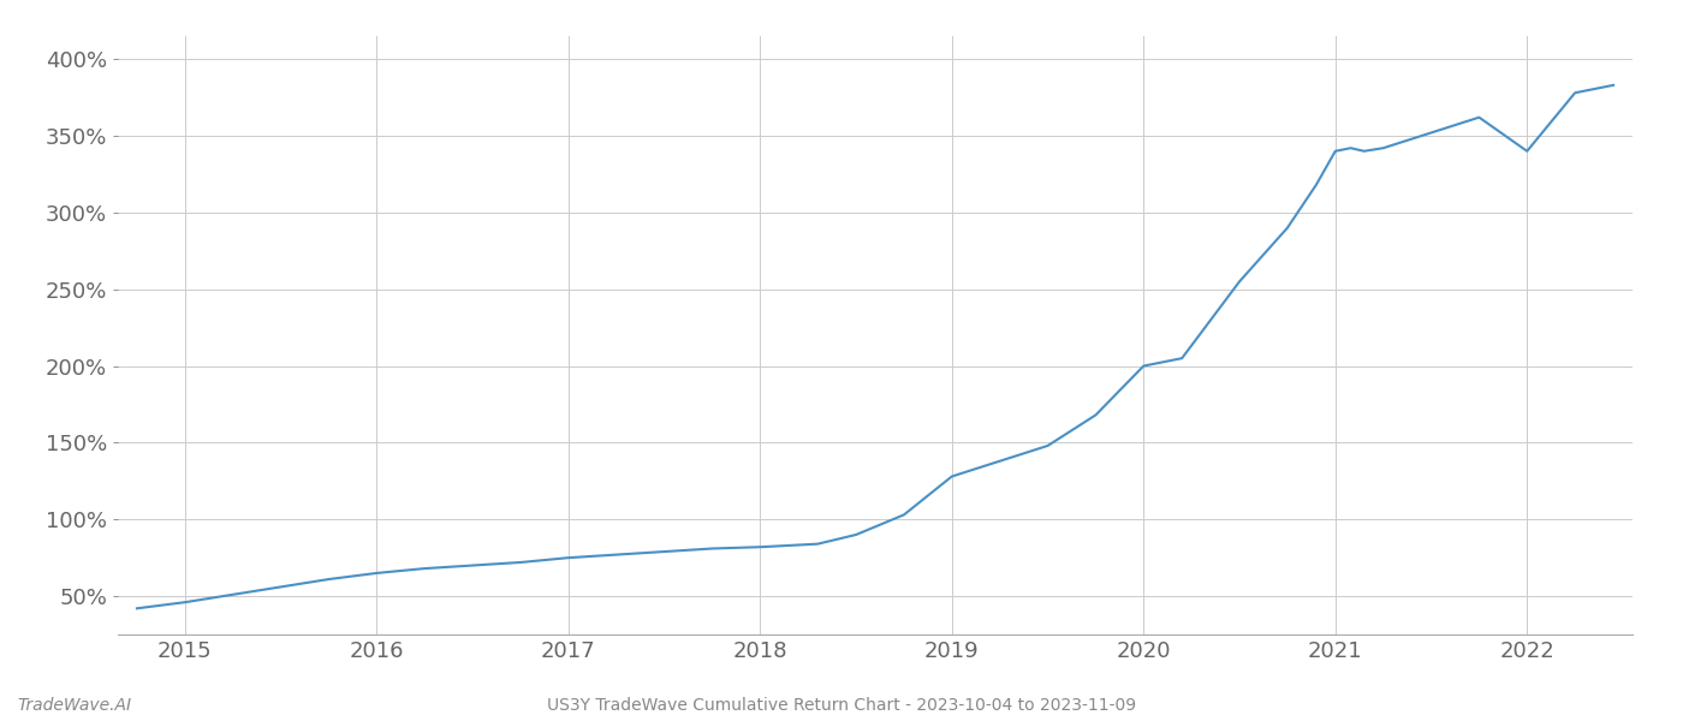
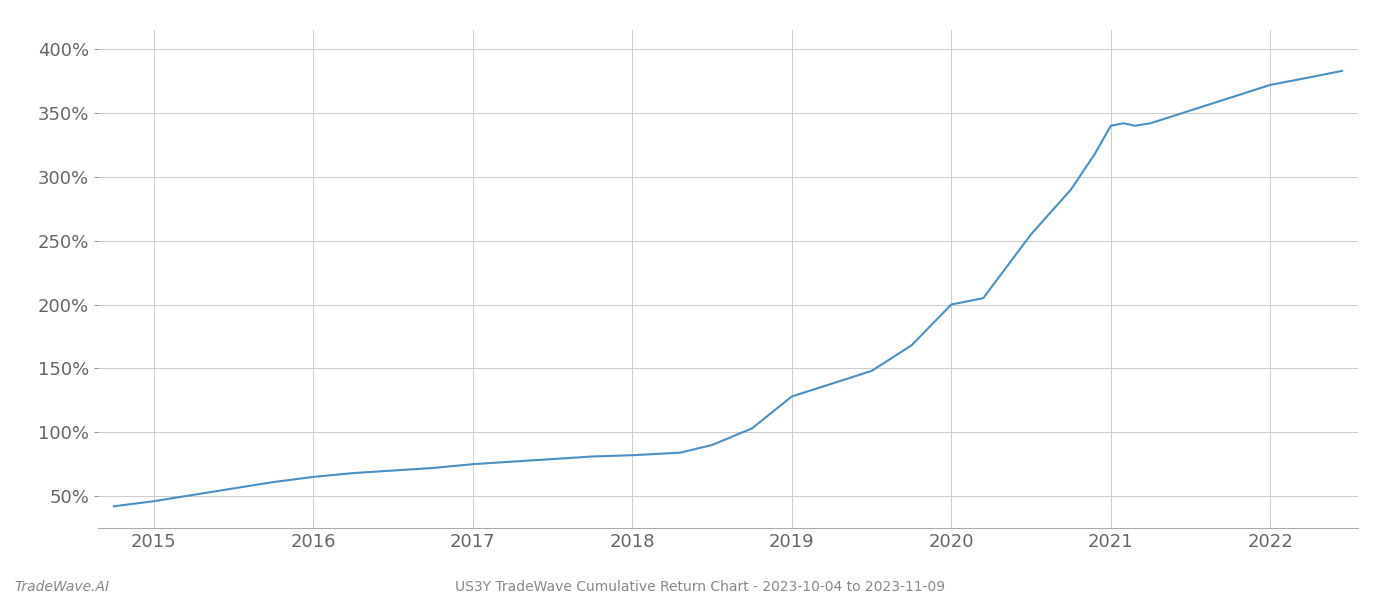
2022: 340% -> 372%
